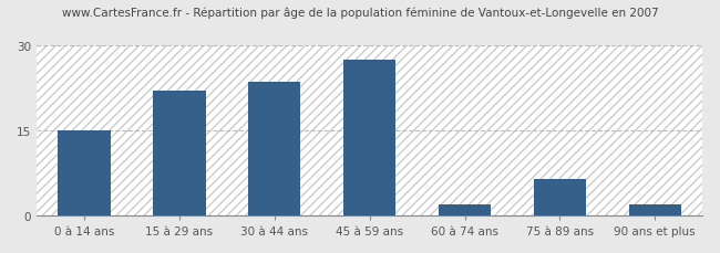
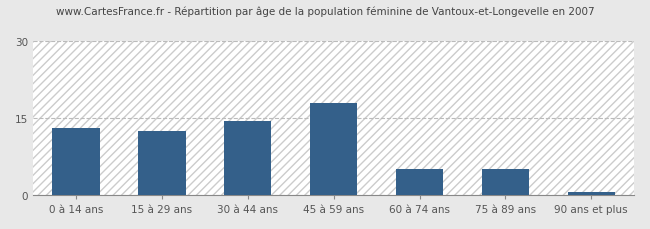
0 à 14 ans: 15.0 -> 13.0
15 à 29 ans: 22.0 -> 12.5
30 à 44 ans: 23.6 -> 14.5
45 à 59 ans: 27.4 -> 18.0
60 à 74 ans: 2.0 -> 5.0
75 à 89 ans: 6.4 -> 5.0
90 ans et plus: 2.0 -> 0.5
